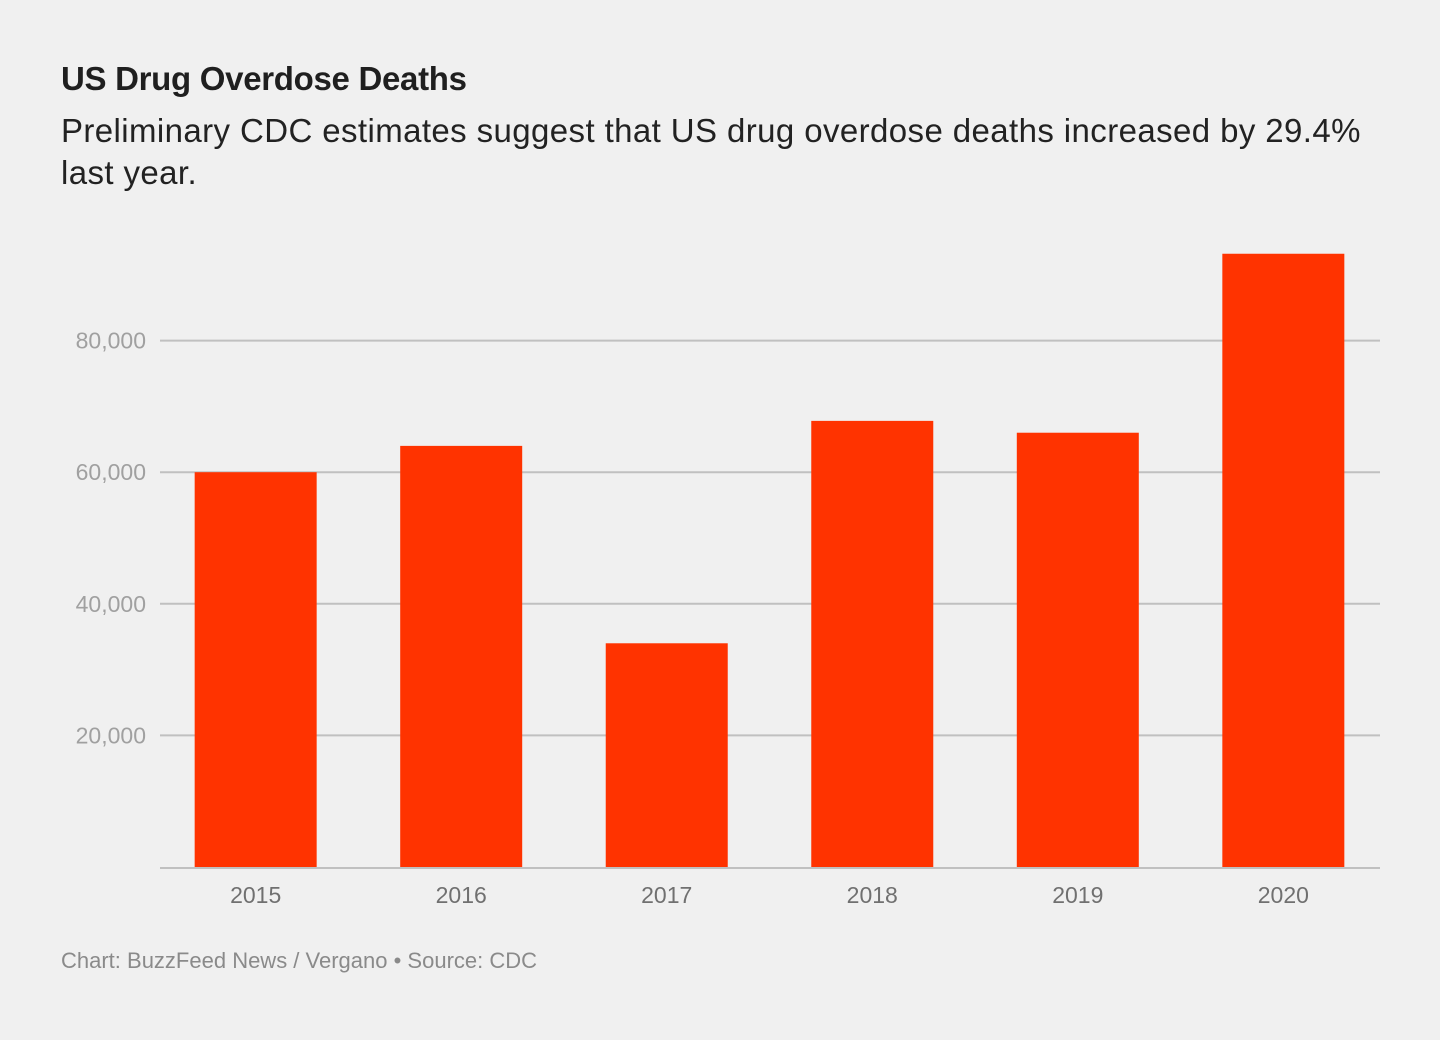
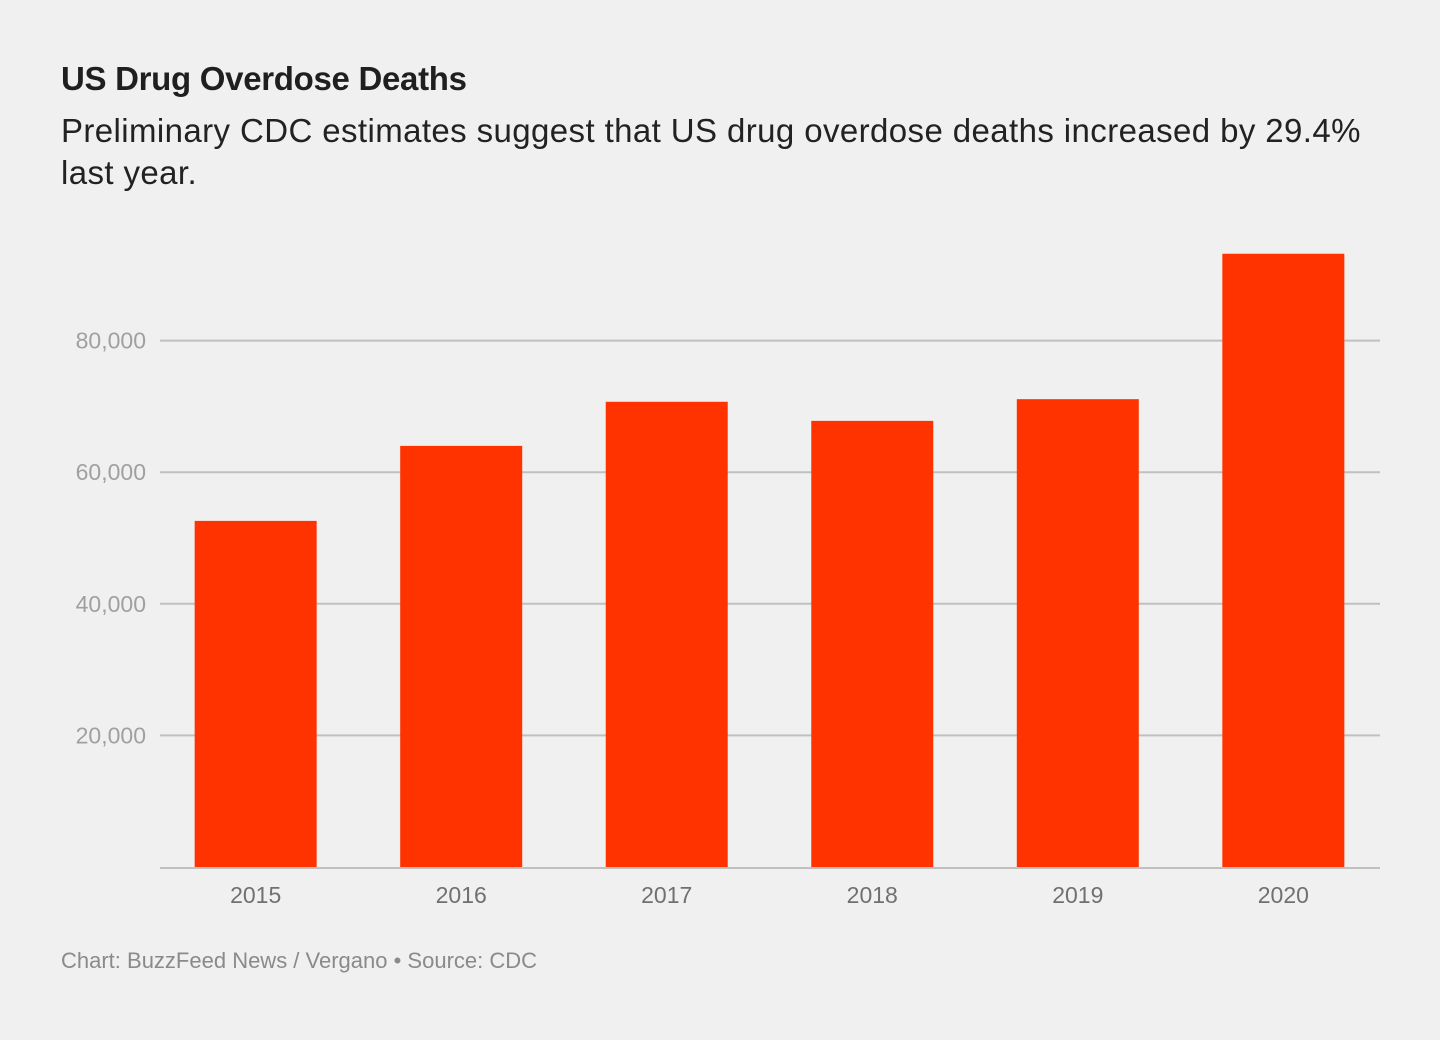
2015: 60000 -> 53000
2017: 34000 -> 71000
2019: 66000 -> 71000
